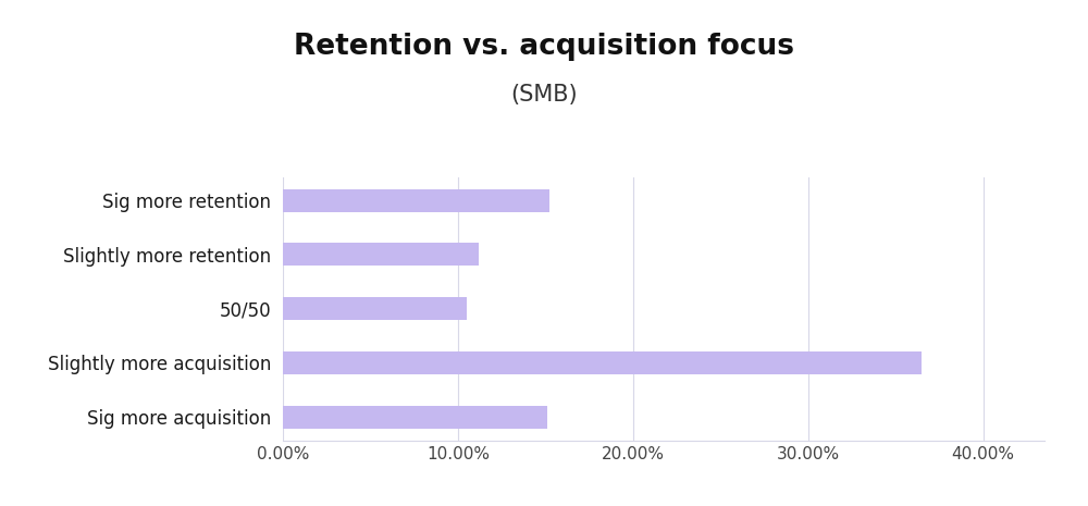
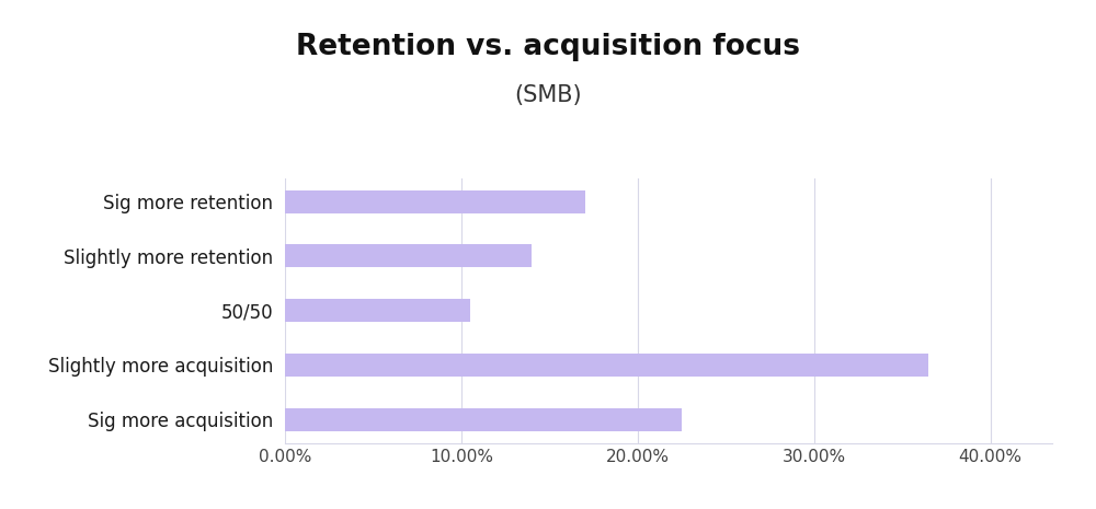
Sig more retention: 15.2% -> 17.0%
Slightly more retention: 11.2% -> 14.0%
Sig more acquisition: 15.1% -> 22.5%
